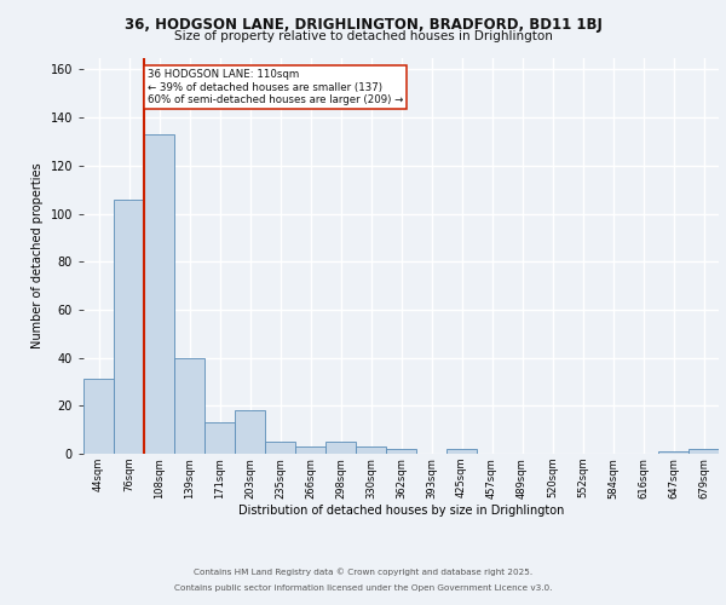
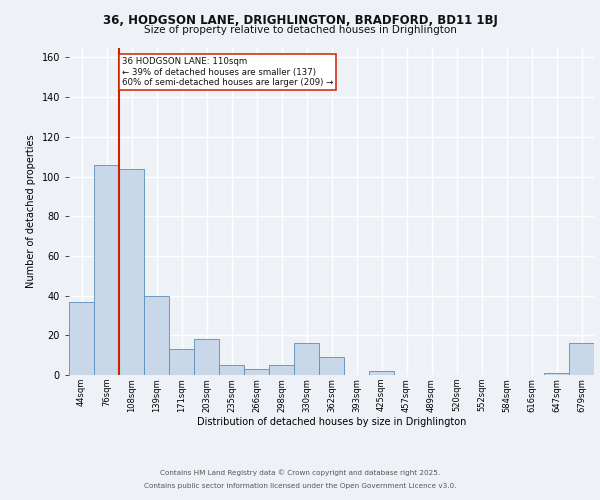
44sqm: 31 -> 37
108sqm: 133 -> 104
330sqm: 3 -> 16
362sqm: 2 -> 9
679sqm: 2 -> 16
